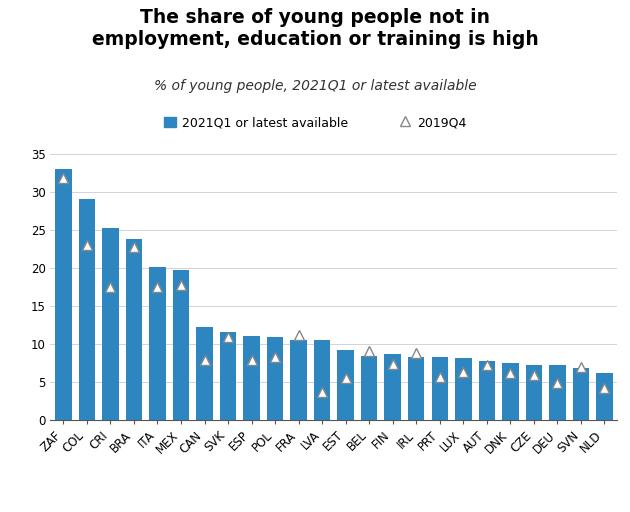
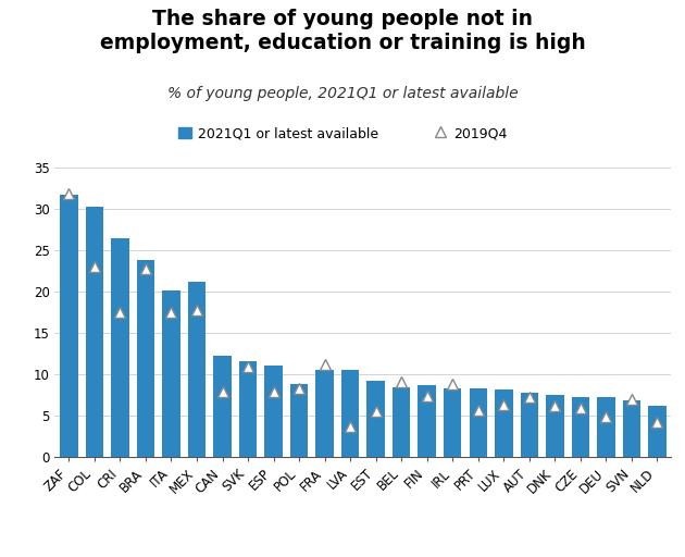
ZAF: 33.0 -> 31.6
COL: 29.0 -> 30.2
CRI: 25.2 -> 26.4
MEX: 19.7 -> 21.2
POL: 10.9 -> 8.8
